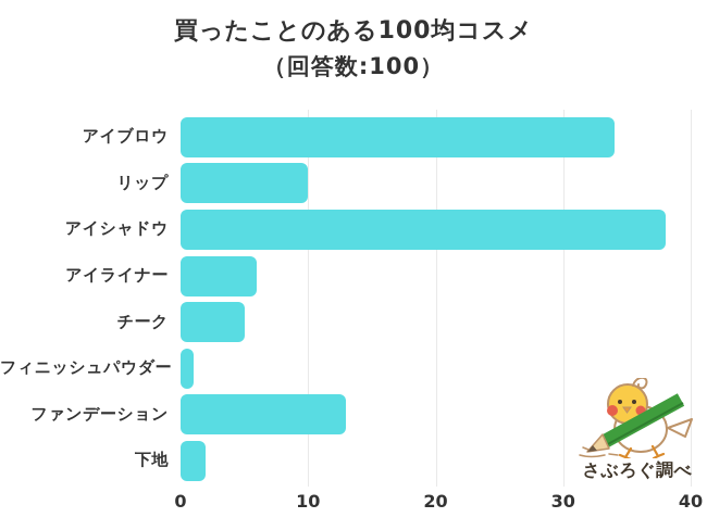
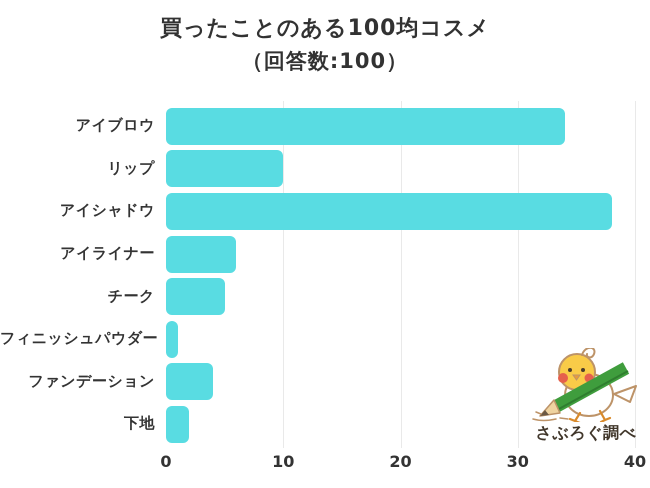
ファンデーション: 13 -> 4
